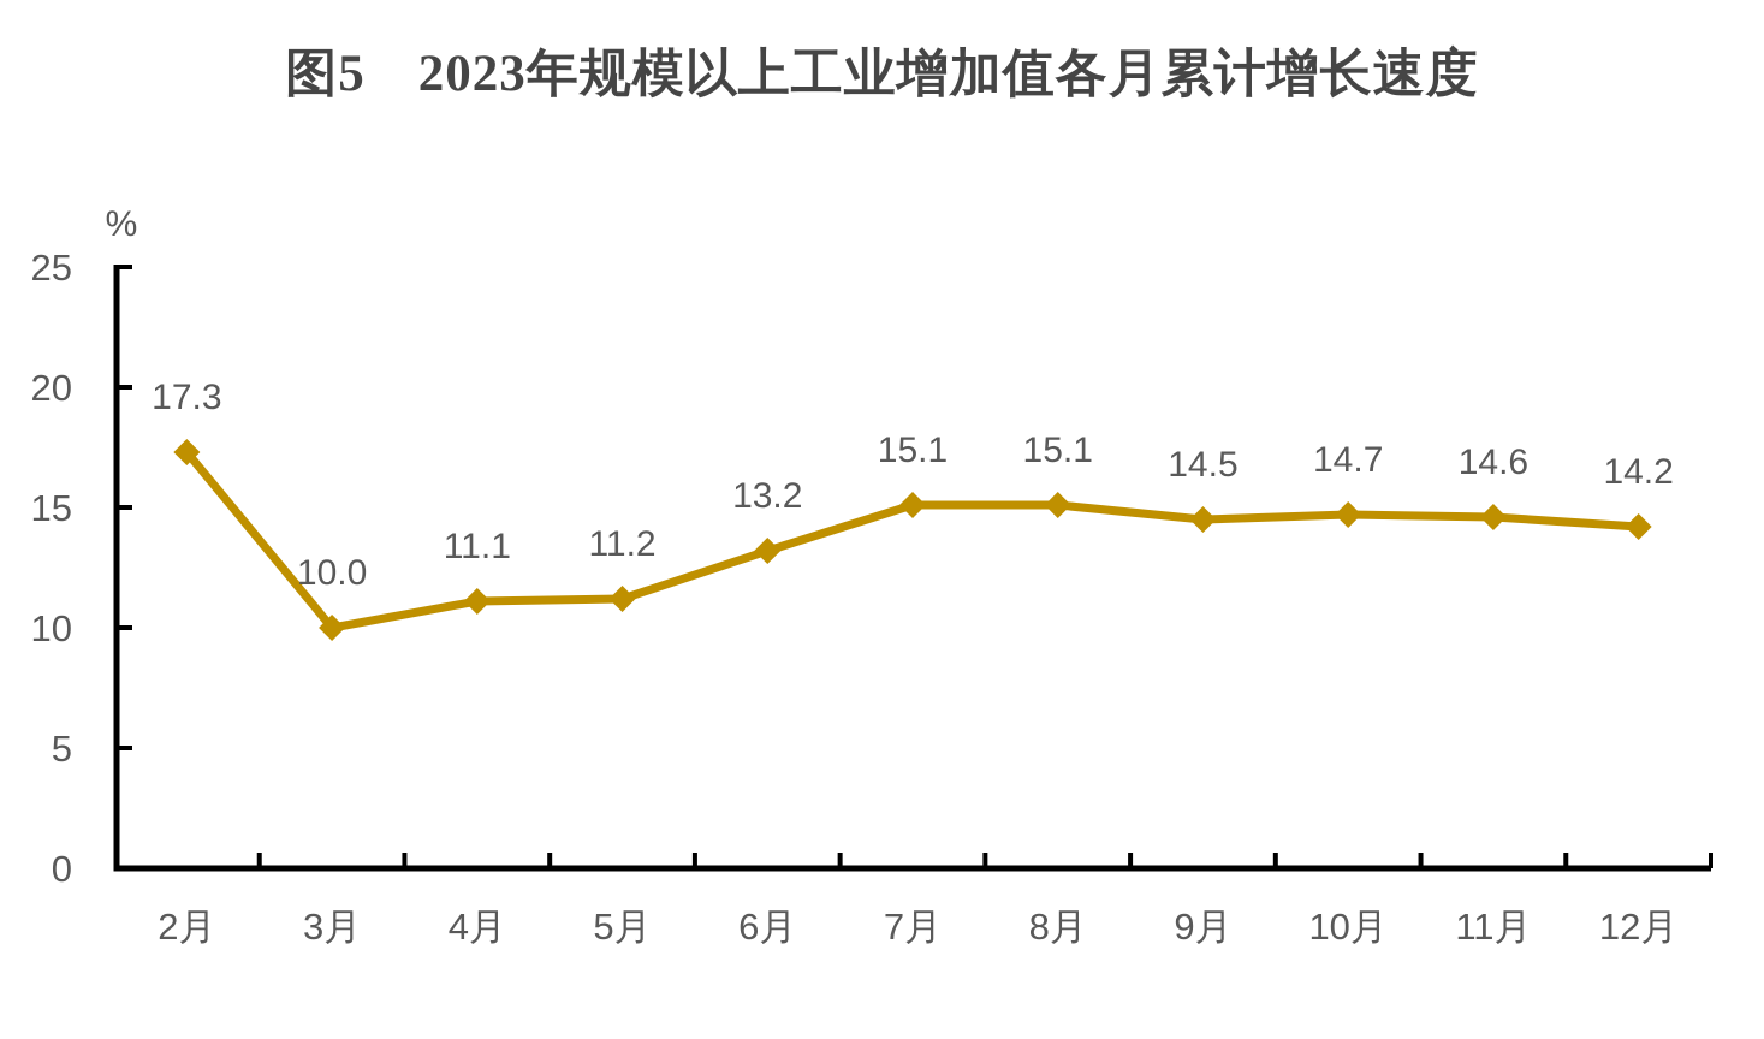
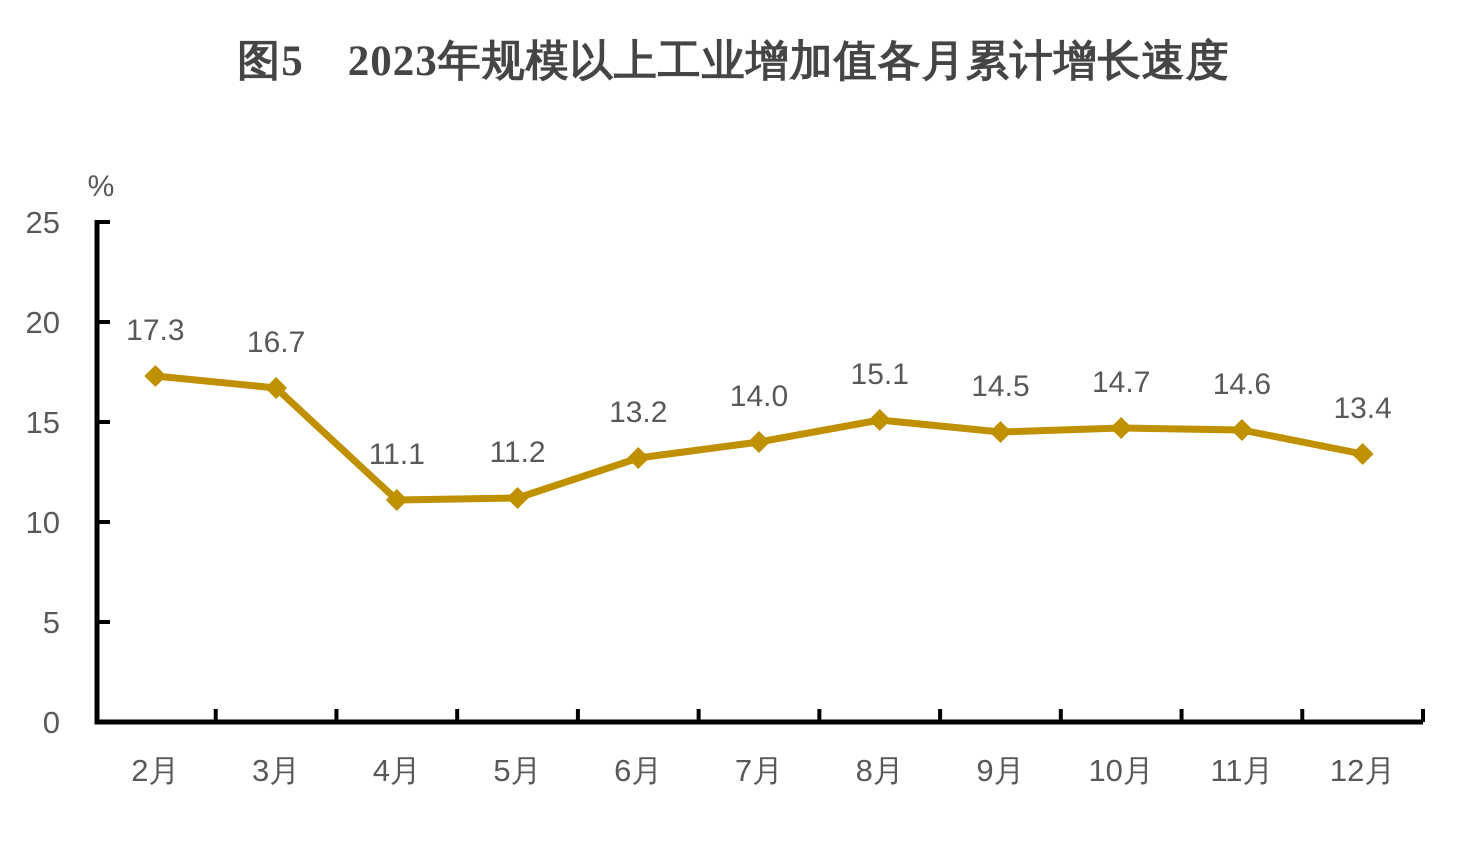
3月: 10.0 -> 16.7
7月: 15.1 -> 14.0
12月: 14.2 -> 13.4
